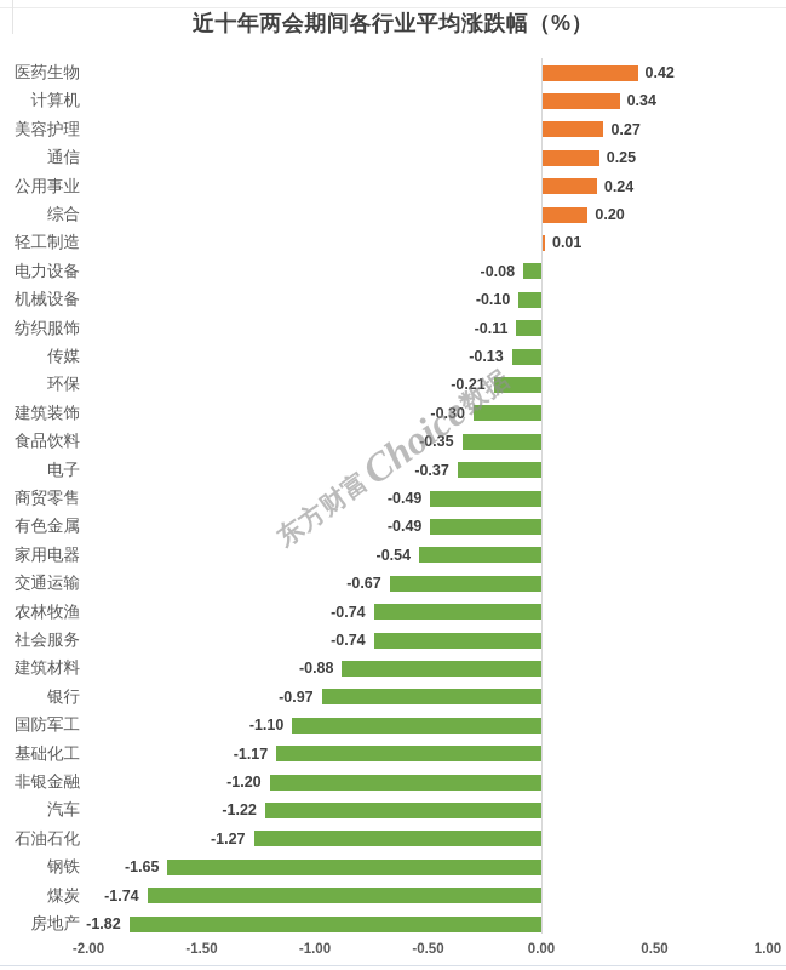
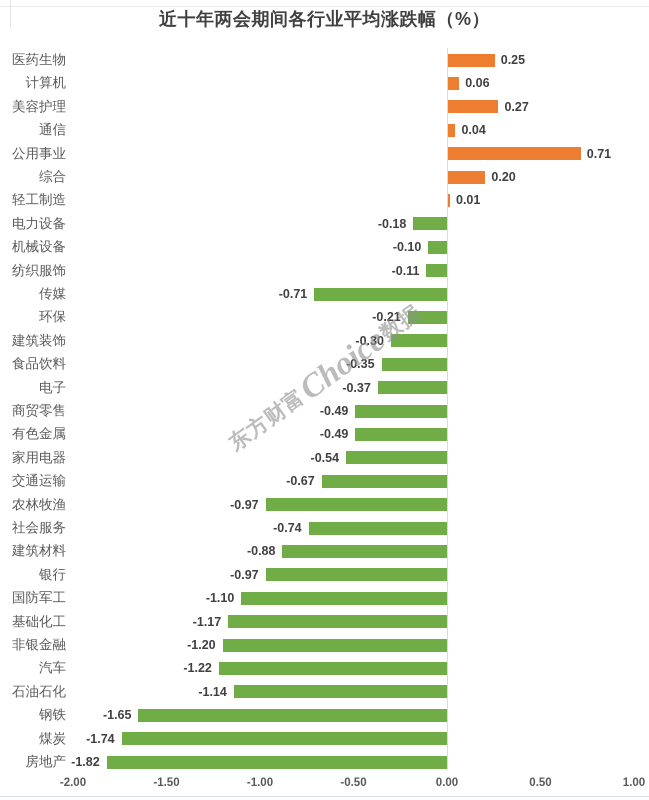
医药生物: 0.42 -> 0.25
计算机: 0.34 -> 0.06
通信: 0.25 -> 0.04
公用事业: 0.24 -> 0.71
电力设备: -0.08 -> -0.18
传媒: -0.13 -> -0.71
农林牧渔: -0.74 -> -0.97
石油石化: -1.27 -> -1.14
